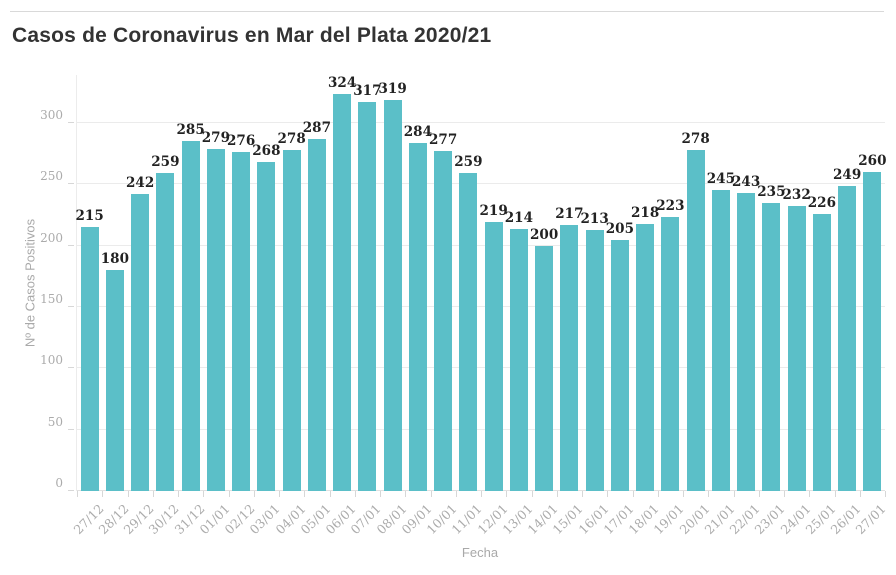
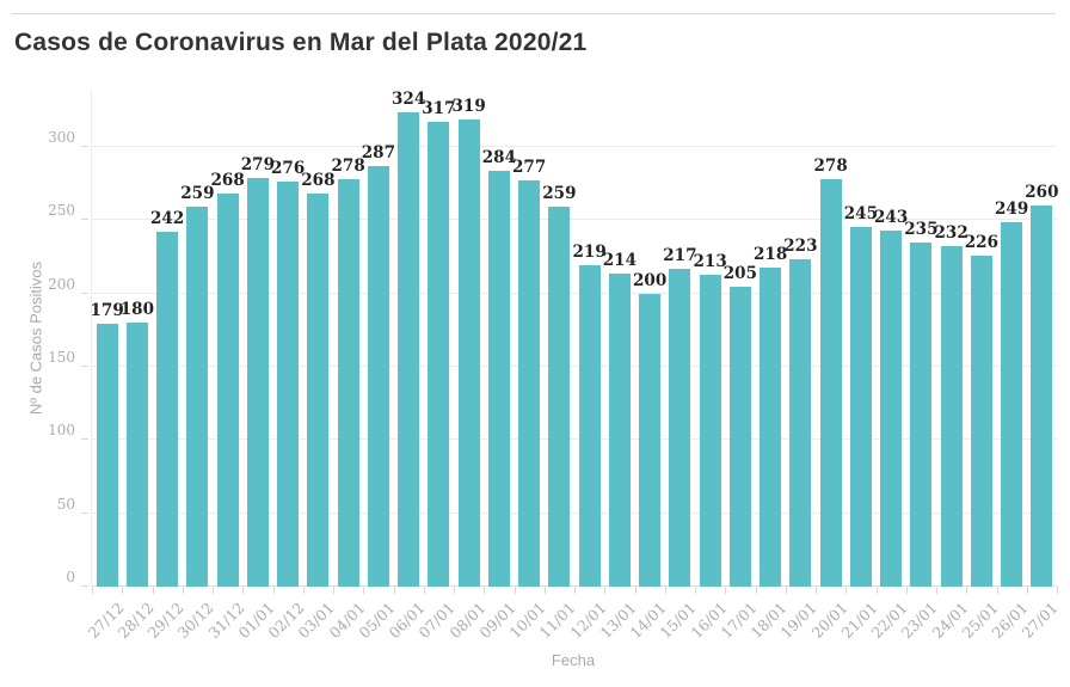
27/12: 215 -> 179
31/12: 285 -> 268
